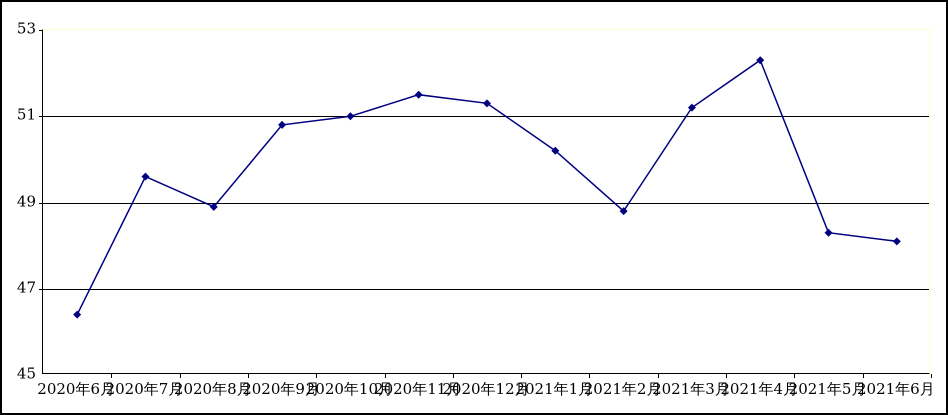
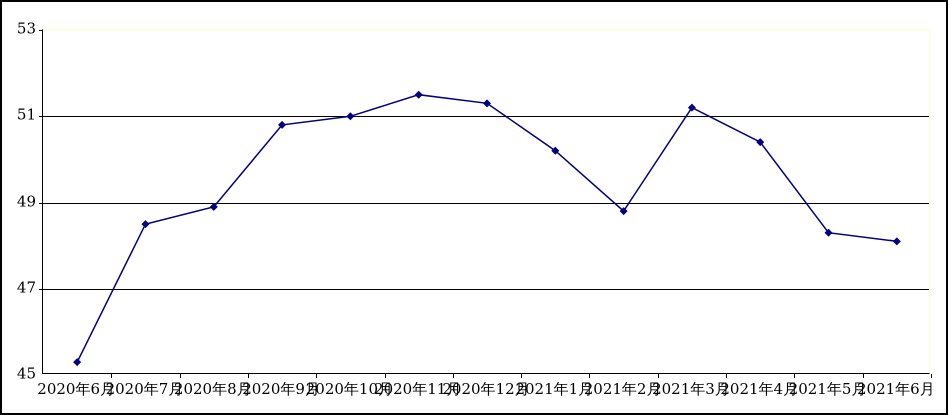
2020年6月: 46.4 -> 45.3
2020年7月: 49.6 -> 48.5
2021年4月: 52.3 -> 50.4
